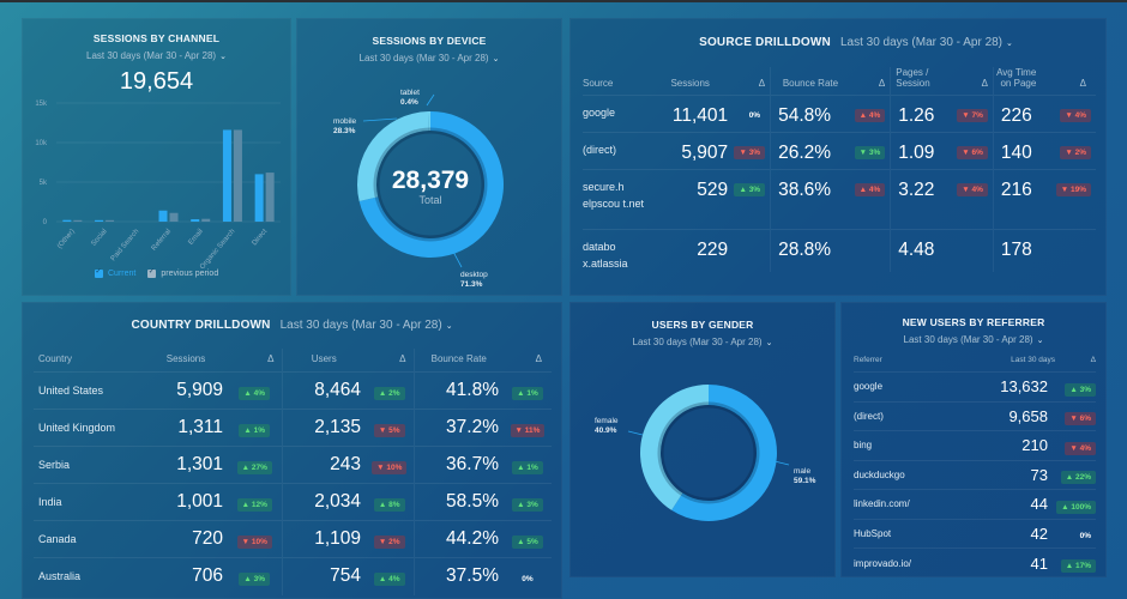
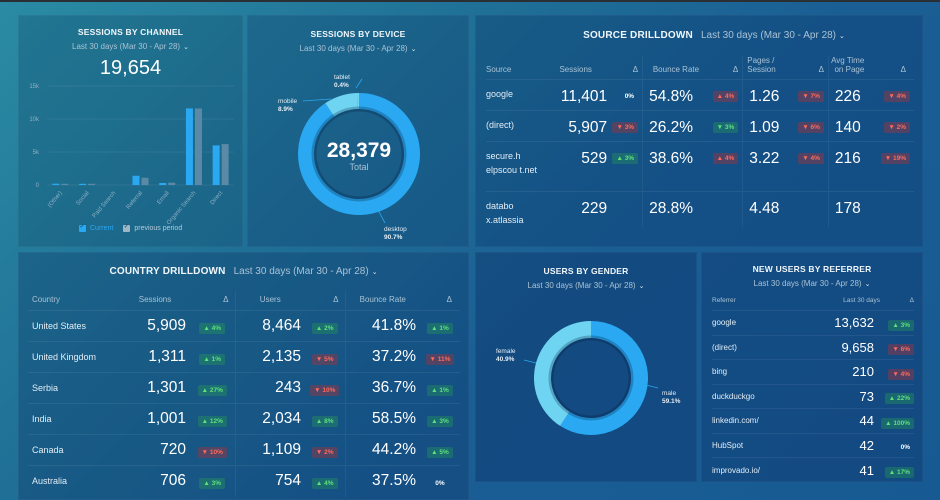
SESSIONS BY DEVICE/desktop: 71.3% -> 90.7%
SESSIONS BY DEVICE/mobile: 28.3% -> 8.9%
